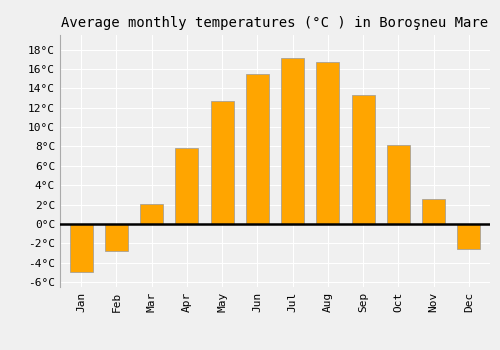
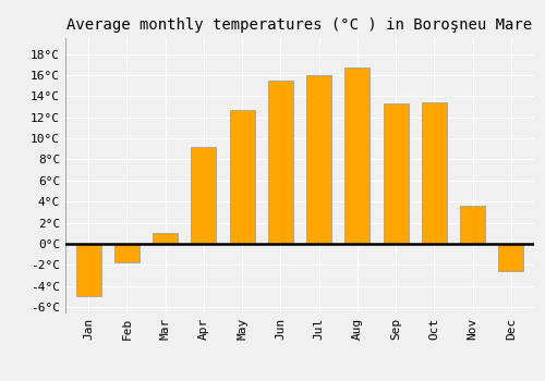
Feb: -2.8°C -> -1.8°C
Mar: 2.1°C -> 1.0°C
Apr: 7.8°C -> 9.2°C
Jul: 17.1°C -> 16.0°C
Oct: 8.1°C -> 13.4°C
Nov: 2.6°C -> 3.6°C
